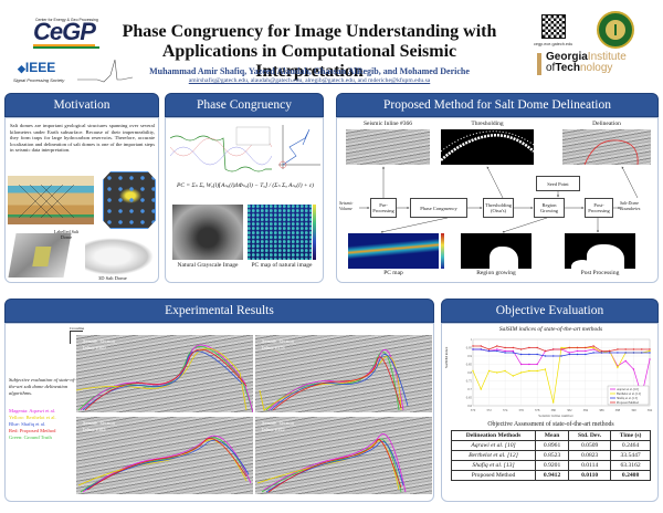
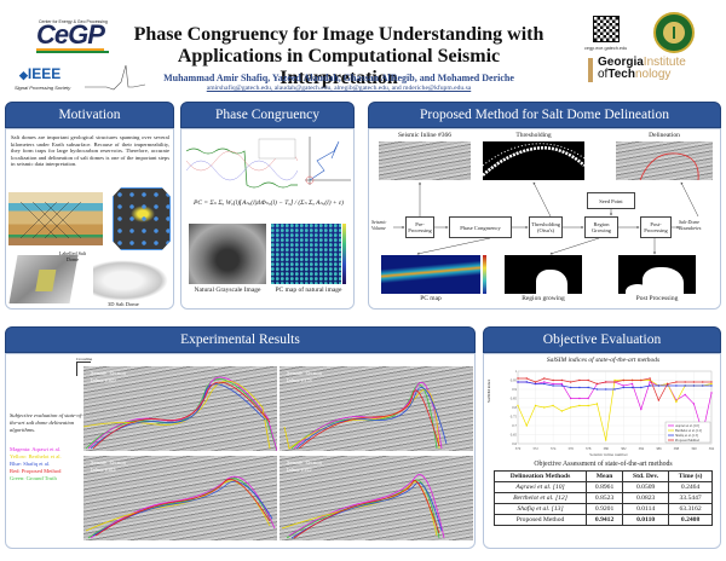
Aqrawi et al. [10]/384: 0.93 -> 0.79
Proposed Method/386: 0.93 -> 0.84
